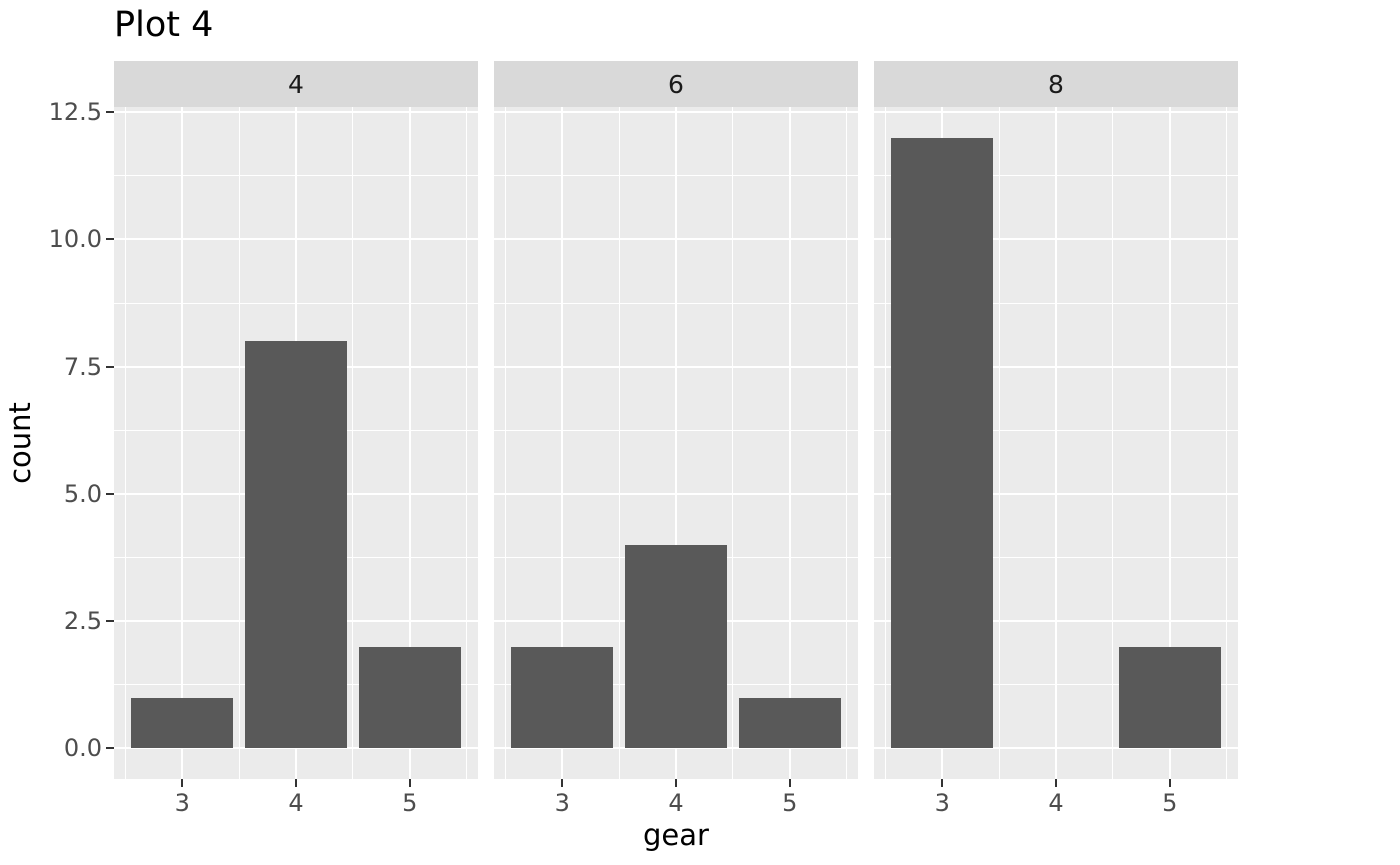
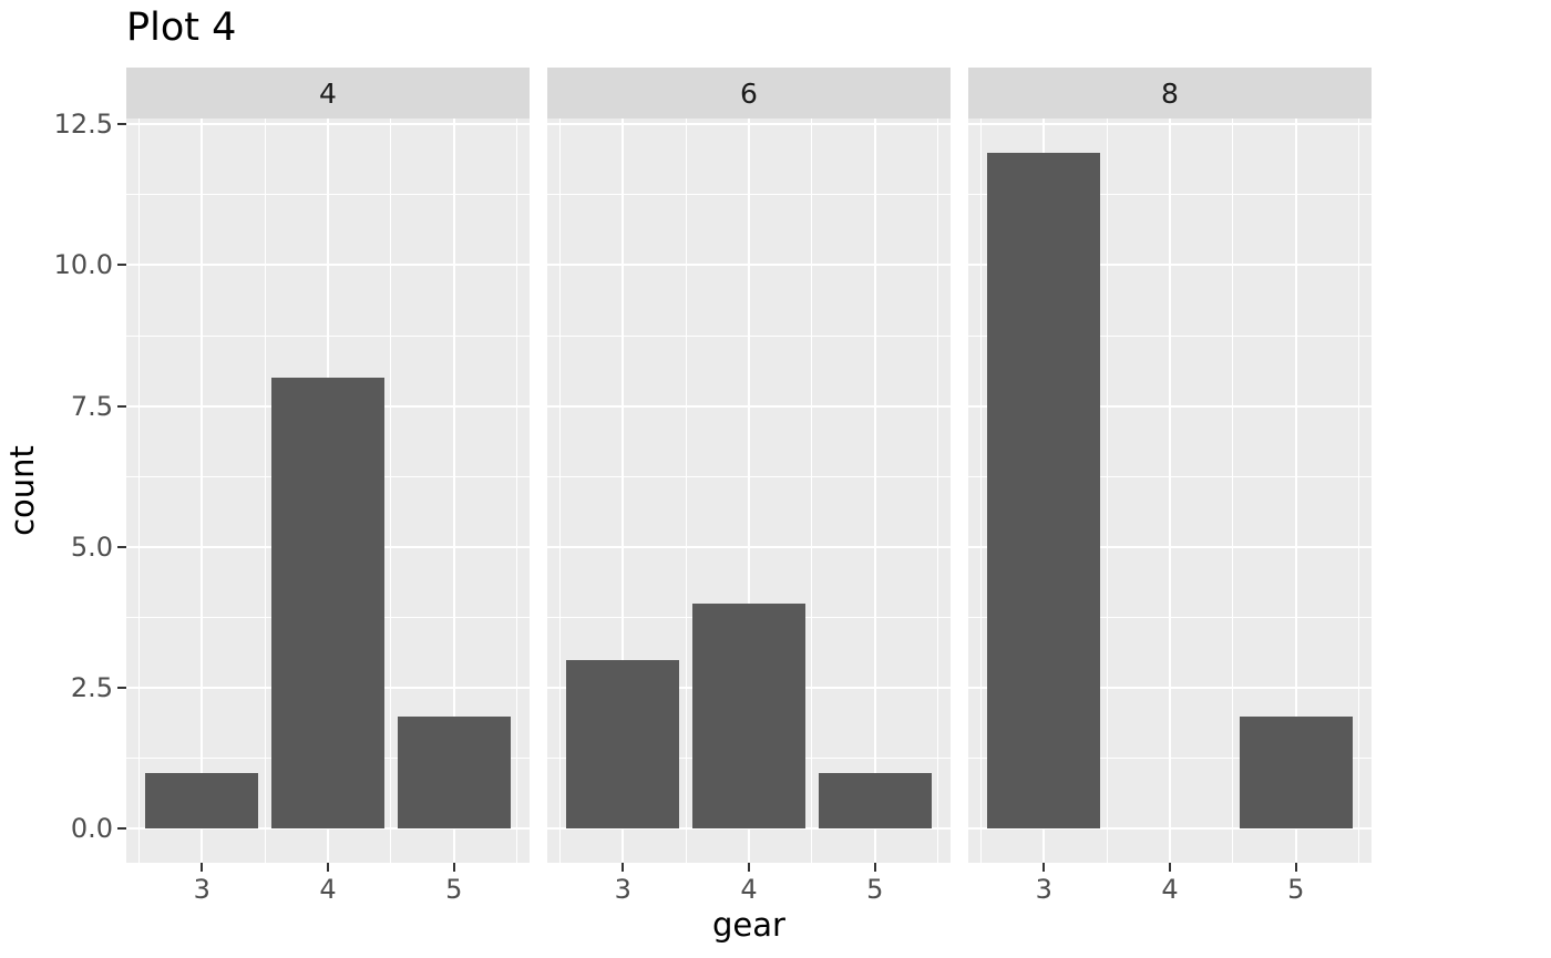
6/3: 2 -> 3
